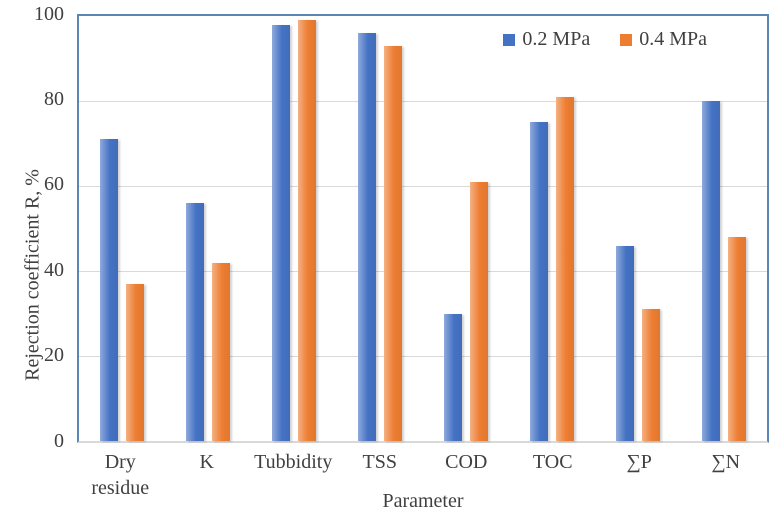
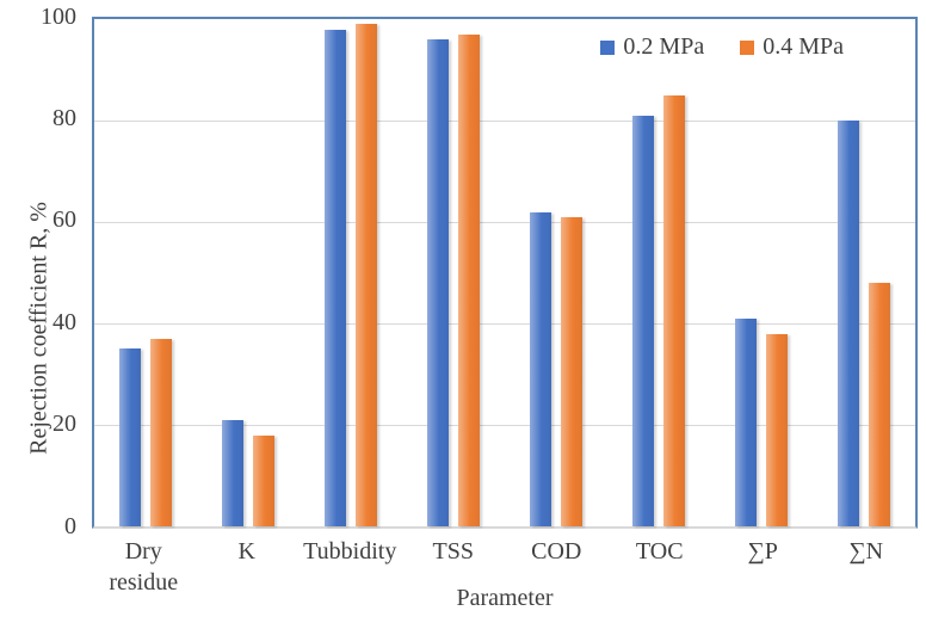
0.2 MPa/Dry residue: 71 -> 35
0.2 MPa/K: 56 -> 21
0.4 MPa/K: 42 -> 18
0.4 MPa/TSS: 93 -> 97
0.2 MPa/COD: 30 -> 62
0.2 MPa/TOC: 75 -> 81
0.4 MPa/TOC: 81 -> 85
0.2 MPa/∑P: 46 -> 41
0.4 MPa/∑P: 31 -> 38
